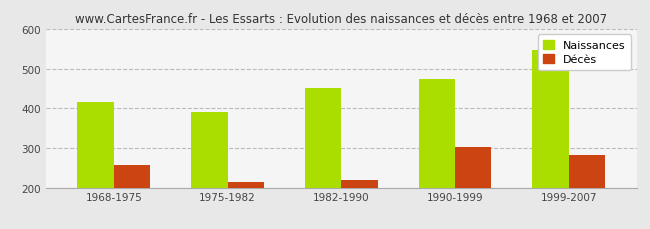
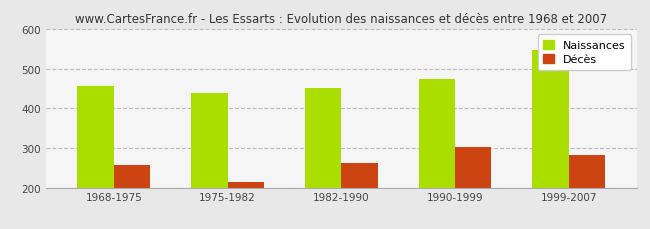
Naissances/1968-1975: 415 -> 455
Naissances/1975-1982: 390 -> 438
Décès/1982-1990: 220 -> 263
